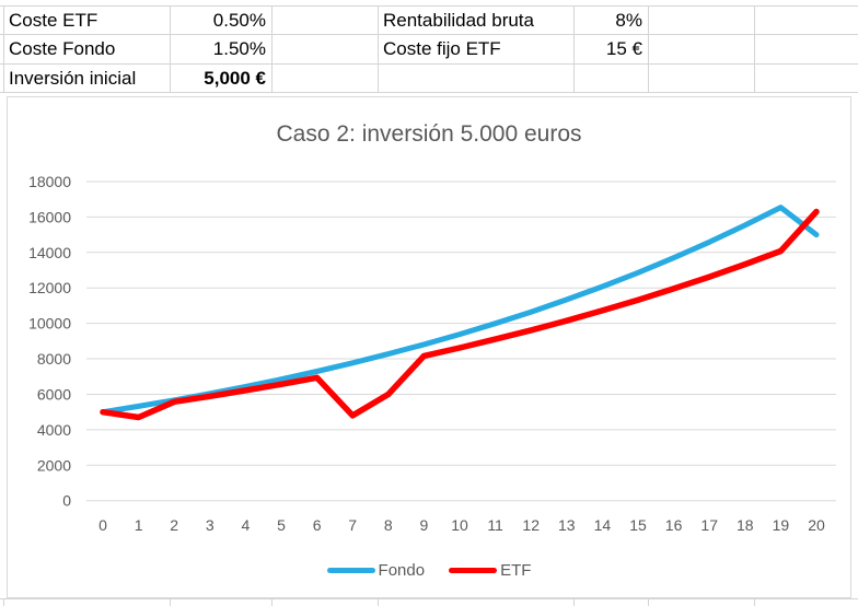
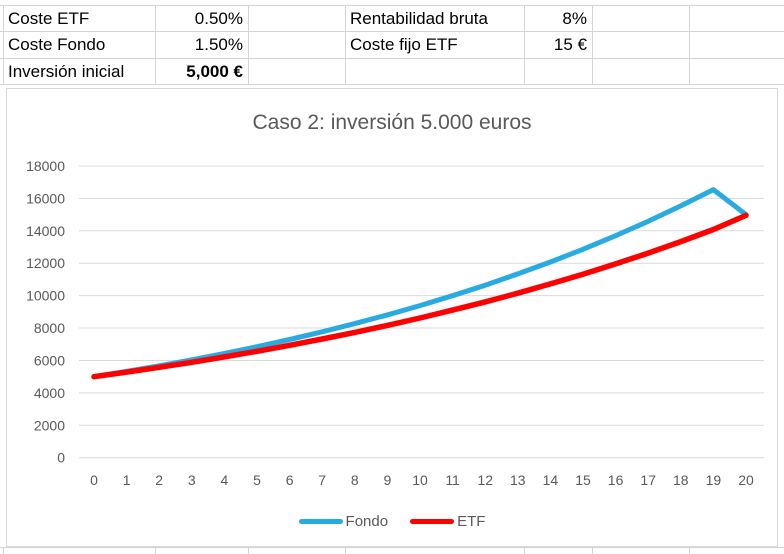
ETF/1: 4700 -> 5300
ETF/7: 4800 -> 7300
ETF/8: 6000 -> 7700
ETF/20: 16300 -> 15000
